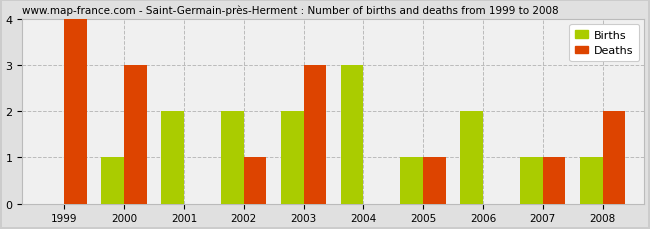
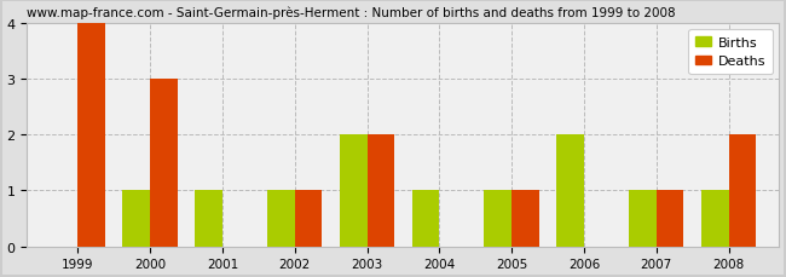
Births/2001: 2 -> 1
Births/2002: 2 -> 1
Deaths/2003: 3 -> 2
Births/2004: 3 -> 1
